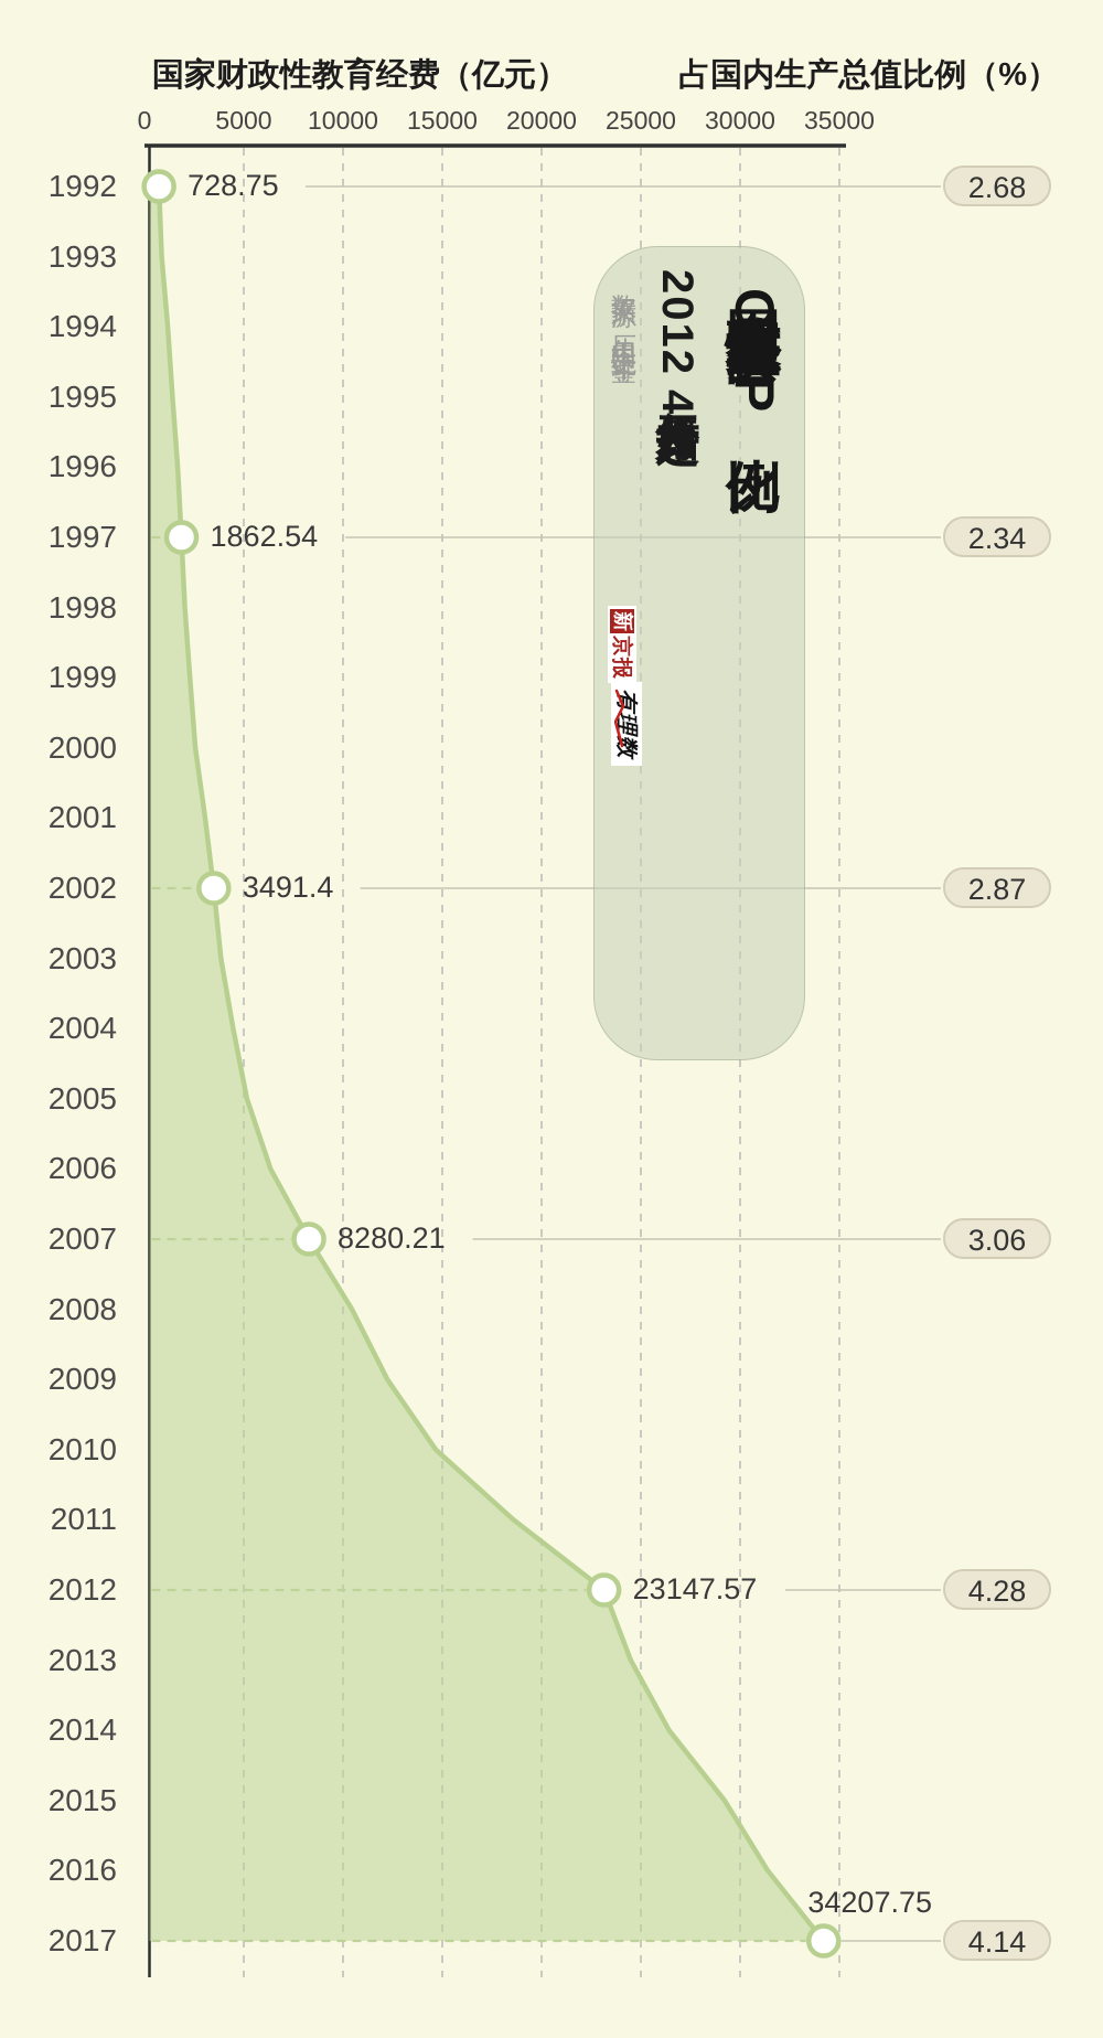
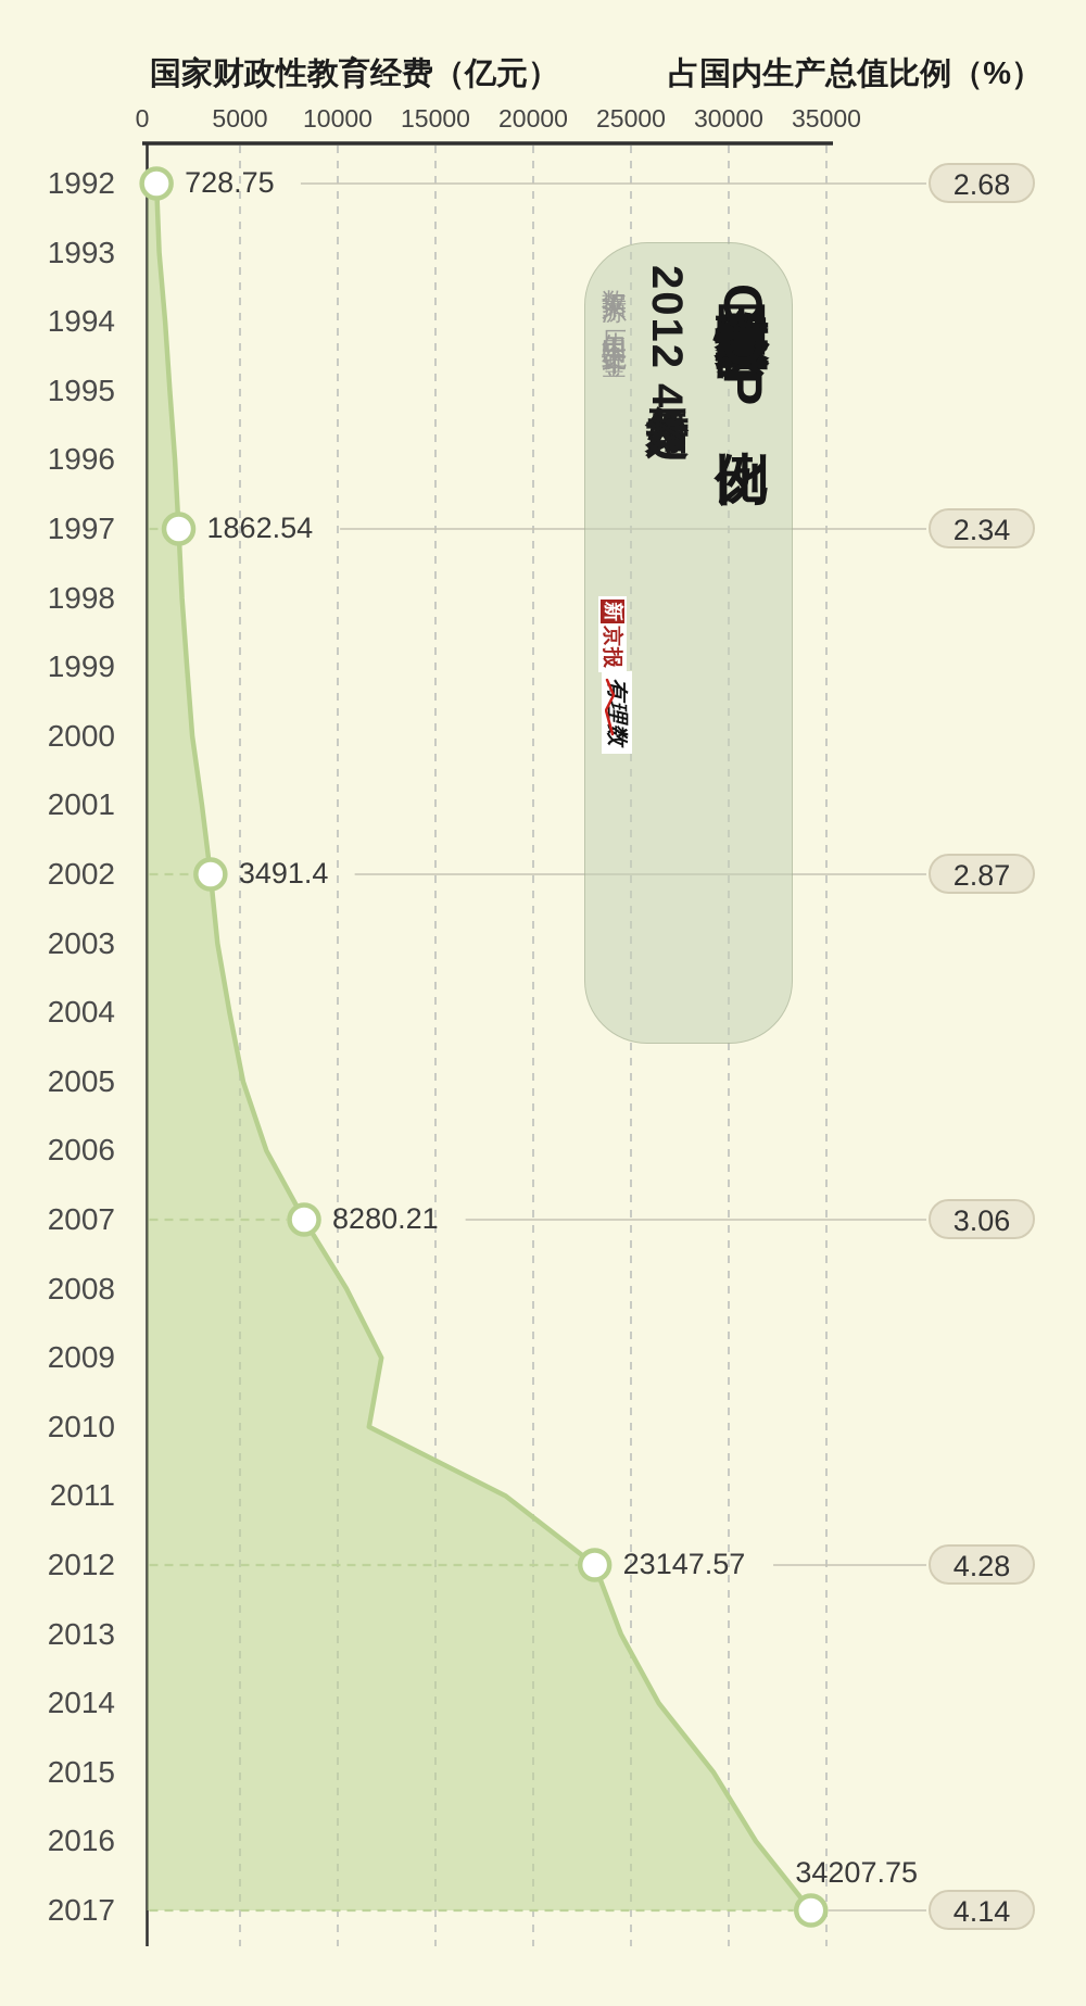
2010: 14700 -> 11600
